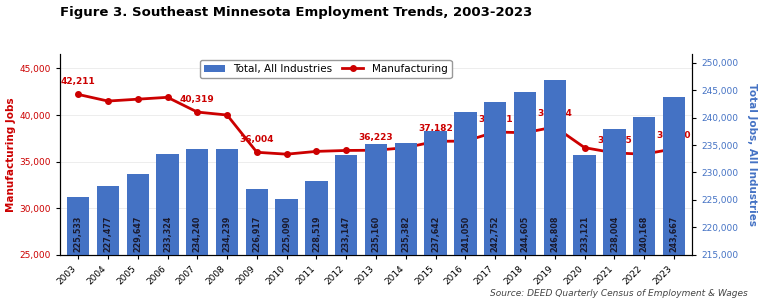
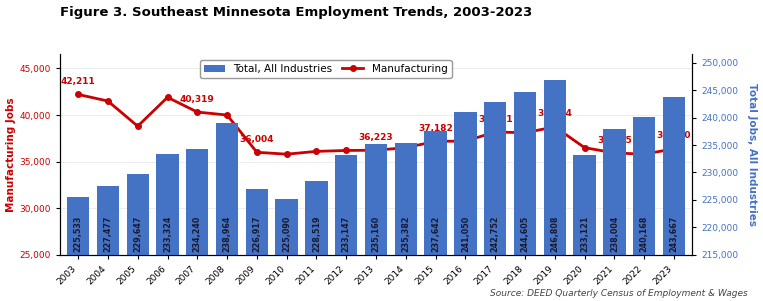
Manufacturing/2005: 41,700 -> 38,800
Total, All Industries/2008: 234,239 -> 238,964
